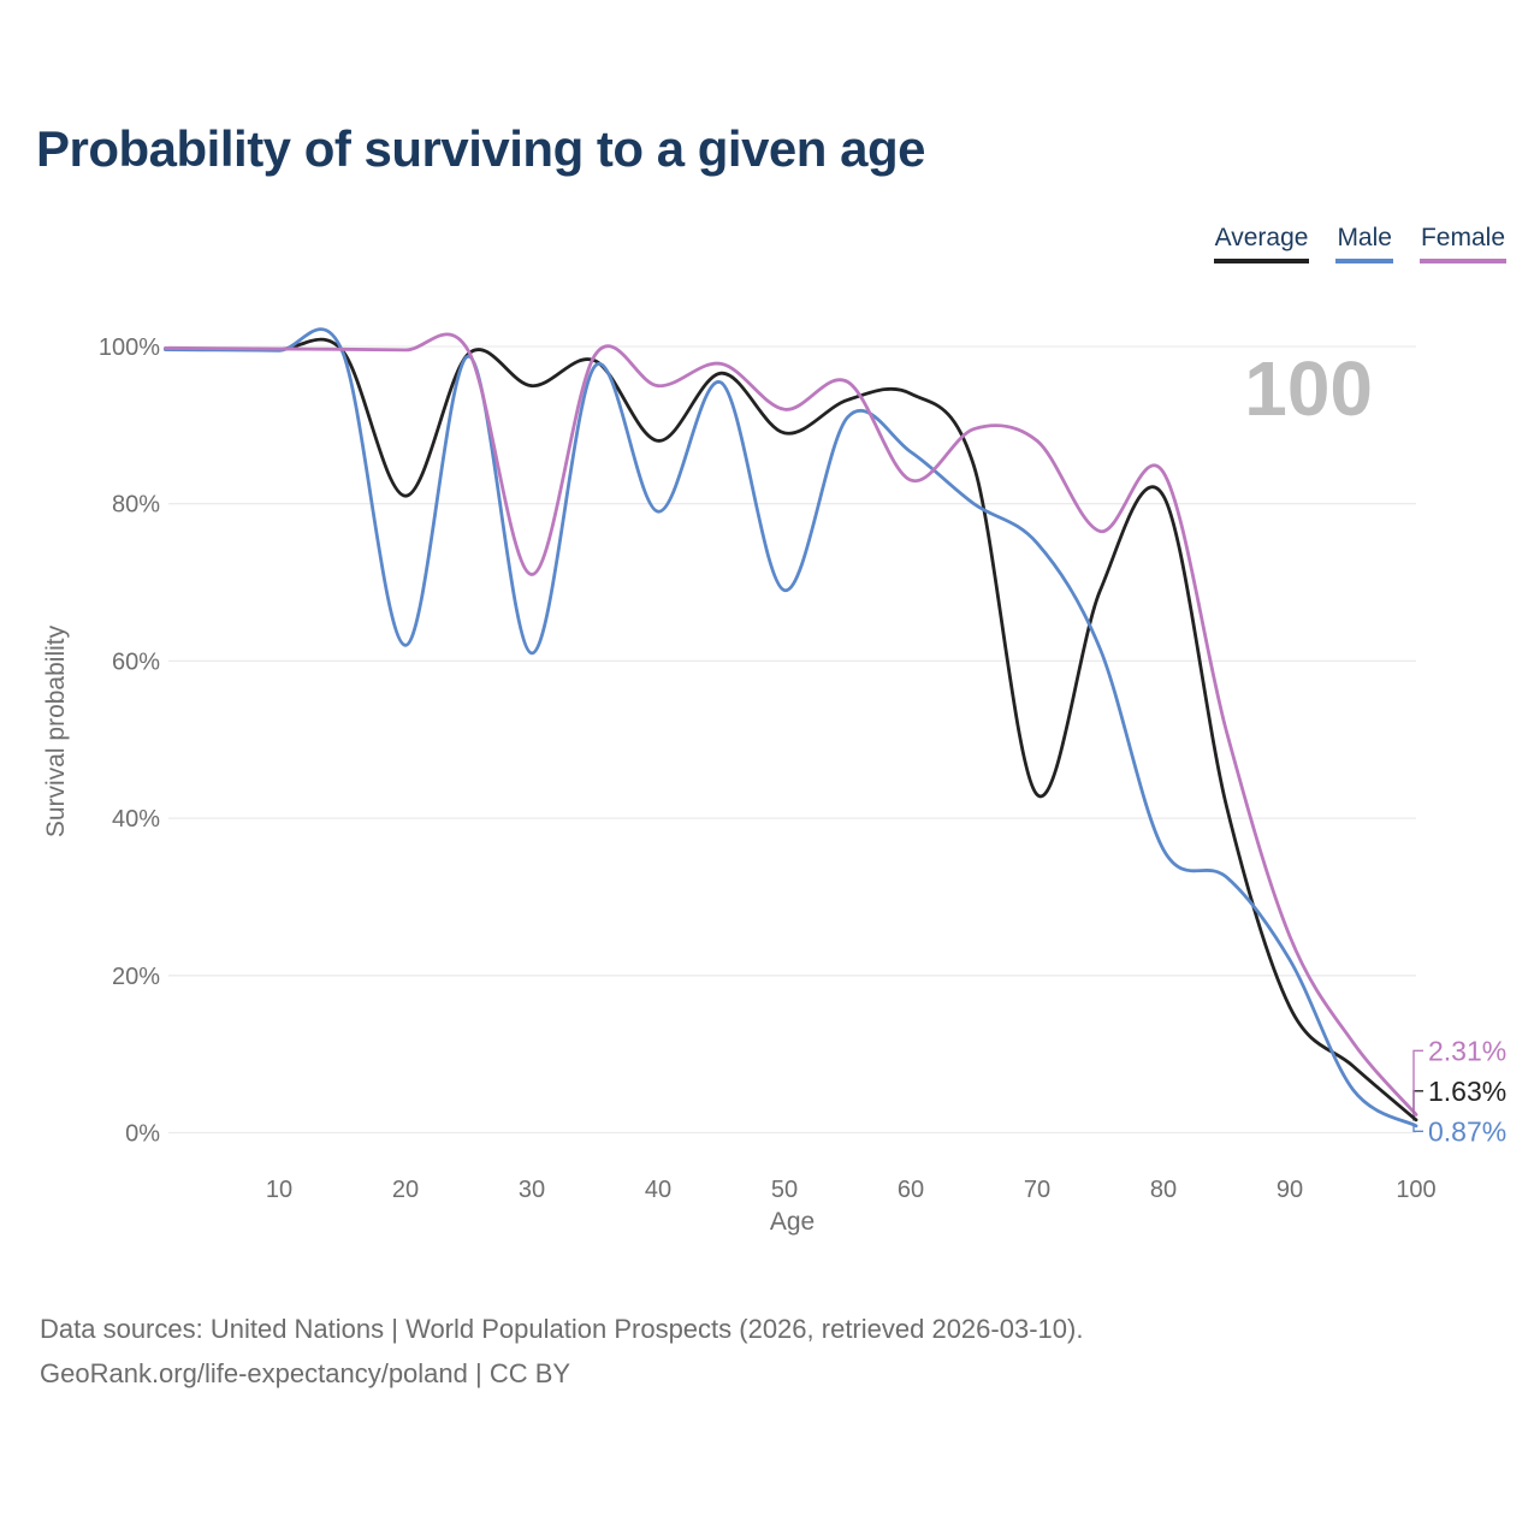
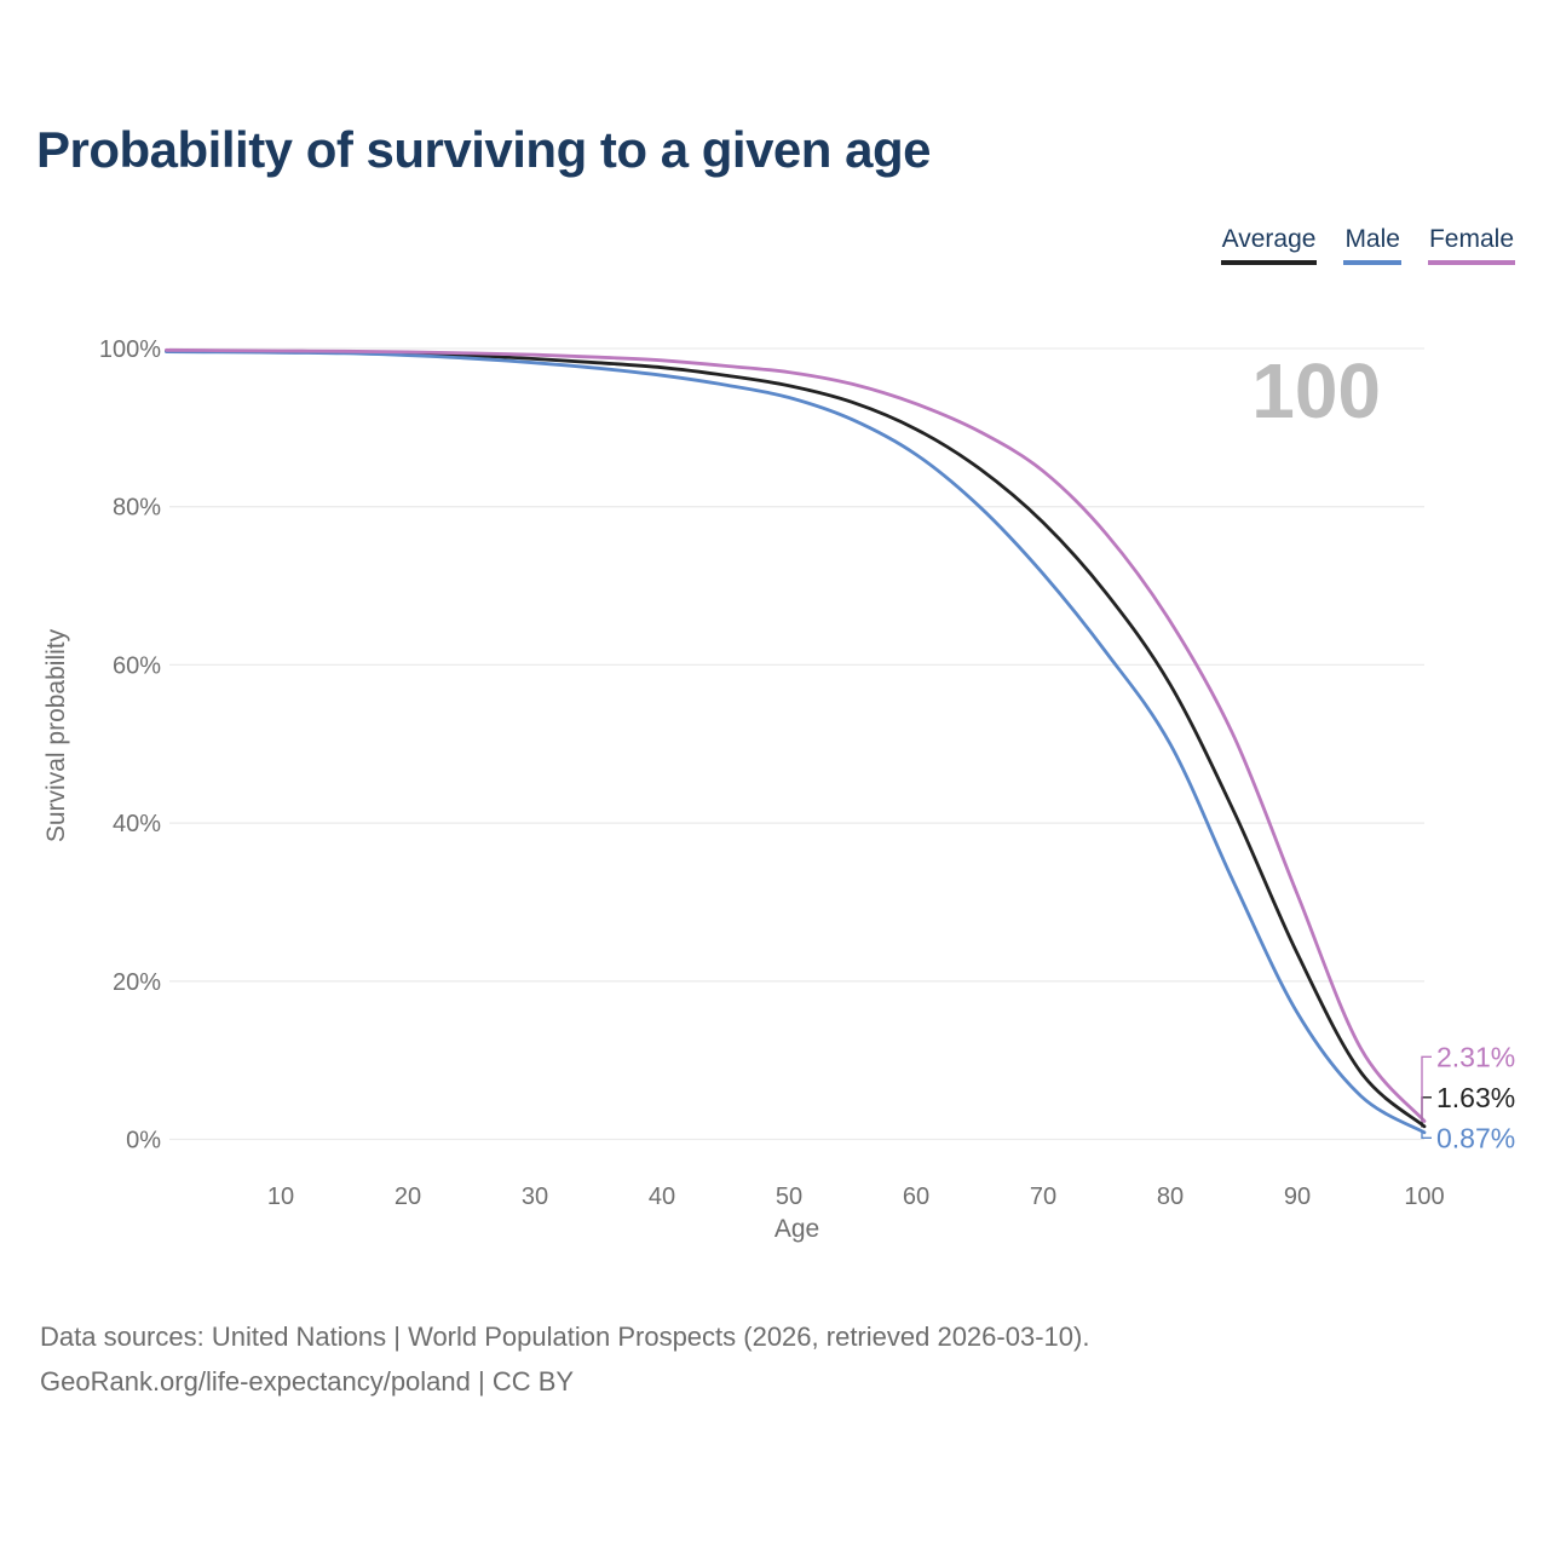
Average/20: 81% -> 99%
Male/20: 62% -> 99%
Average/30: 95% -> 99%
Male/30: 61% -> 98%
Female/30: 71% -> 99%
Average/40: 88% -> 98%
Male/40: 79% -> 97%
Female/40: 95% -> 98%
Average/50: 89% -> 95%
Male/50: 69% -> 94%
Female/50: 92% -> 97%
Average/60: 94% -> 90%
Female/60: 83% -> 93%
Average/70: 43% -> 78%
Male/70: 75% -> 72%
Female/70: 88% -> 84%
Average/80: 81% -> 58%
Male/80: 36% -> 50%
Female/80: 84% -> 66%
Average/90: 16% -> 24%
Male/90: 22% -> 16%
Female/90: 25% -> 31%
